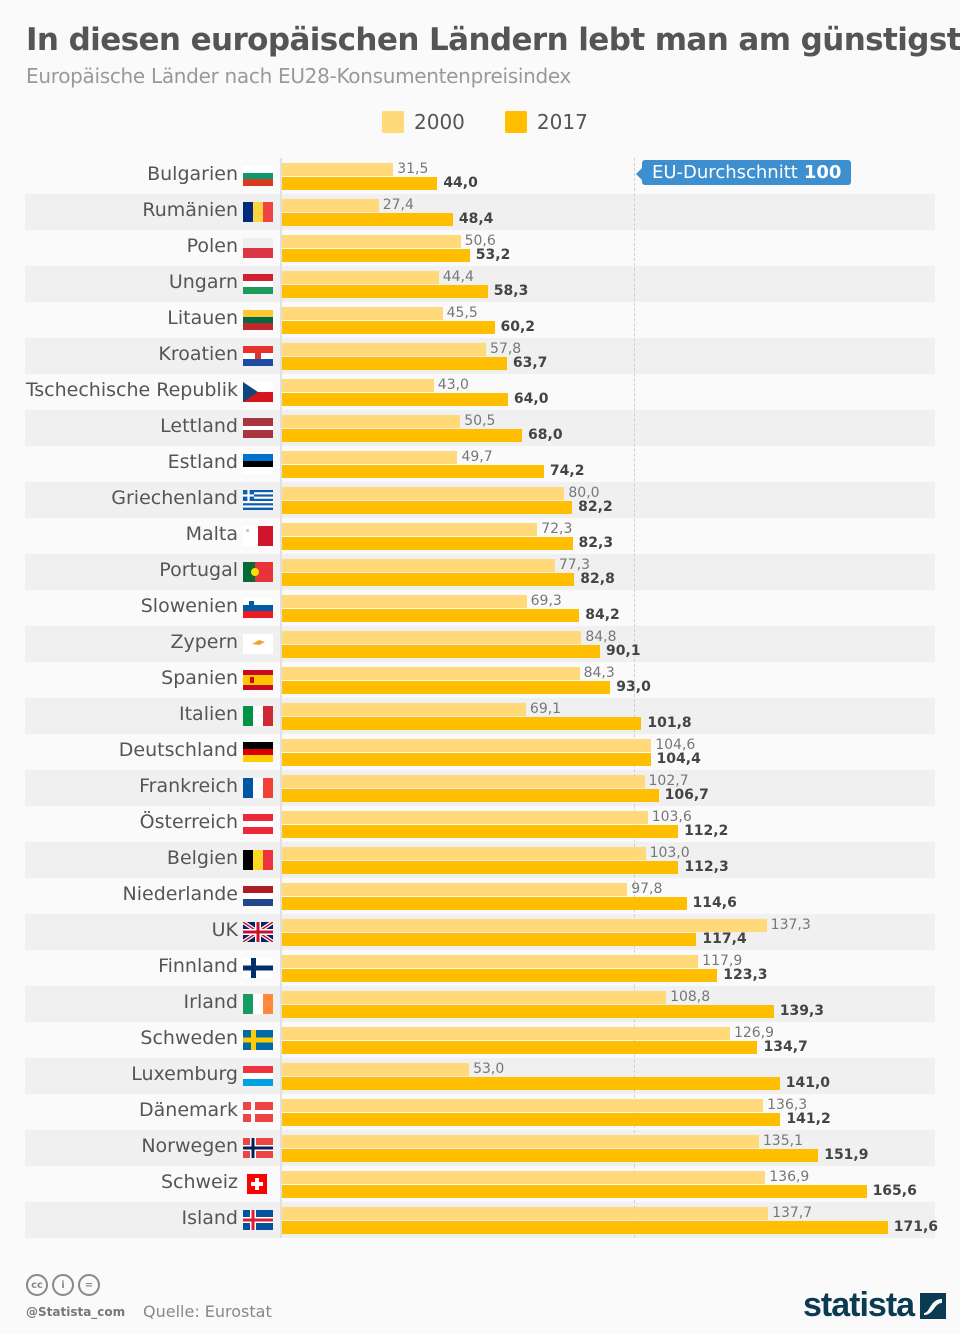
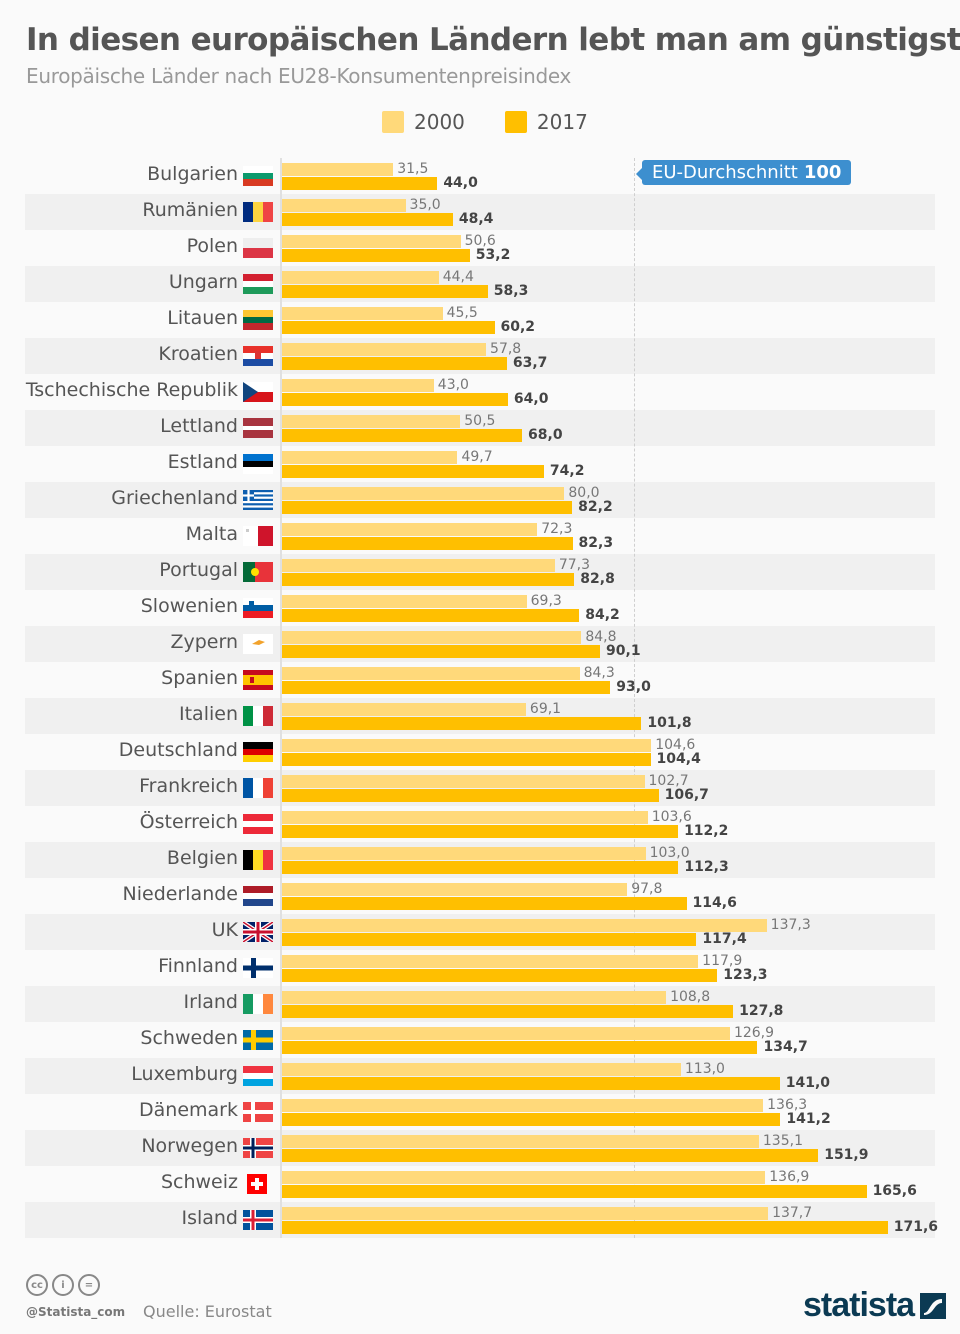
2000/Rumänien: 27,4 -> 35,0
2017/Irland: 139,3 -> 127,8
2000/Luxemburg: 53,0 -> 113,0
